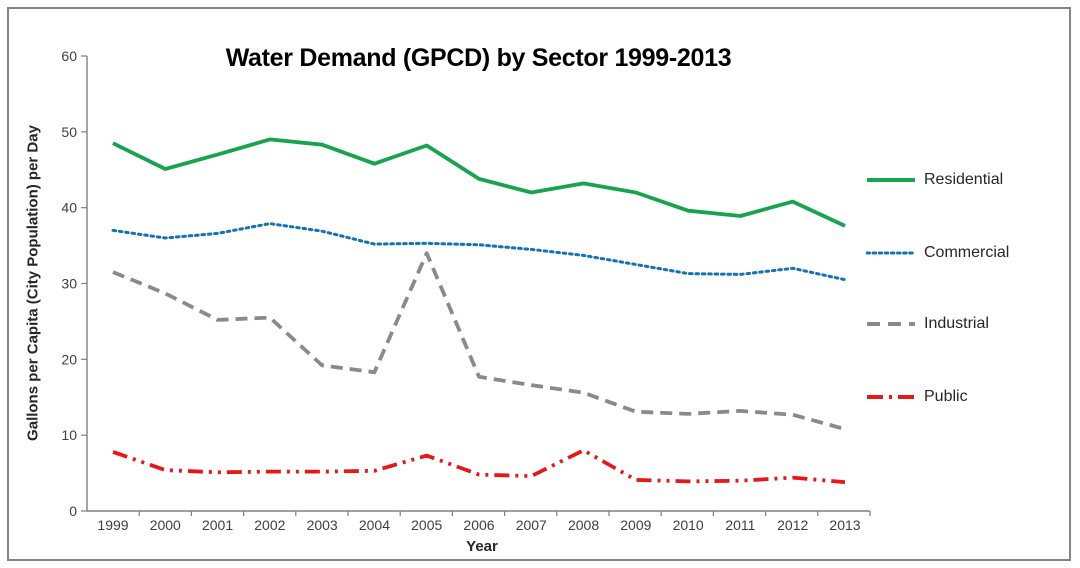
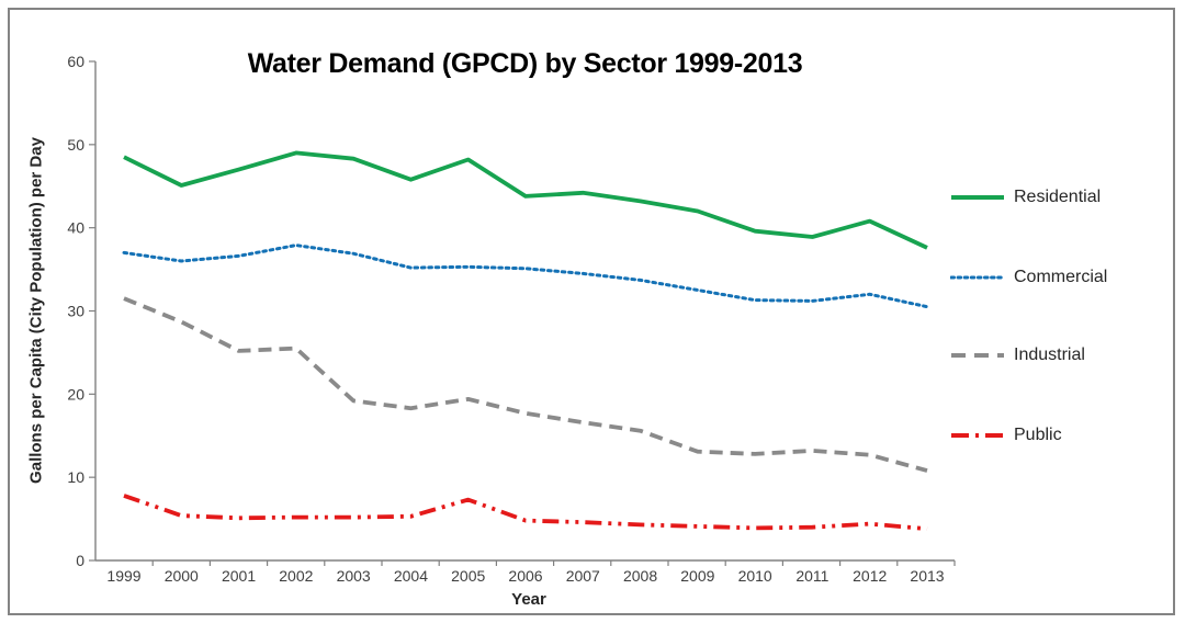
Industrial/2005: 34 -> 19
Residential/2007: 42 -> 44
Public/2008: 8 -> 4
